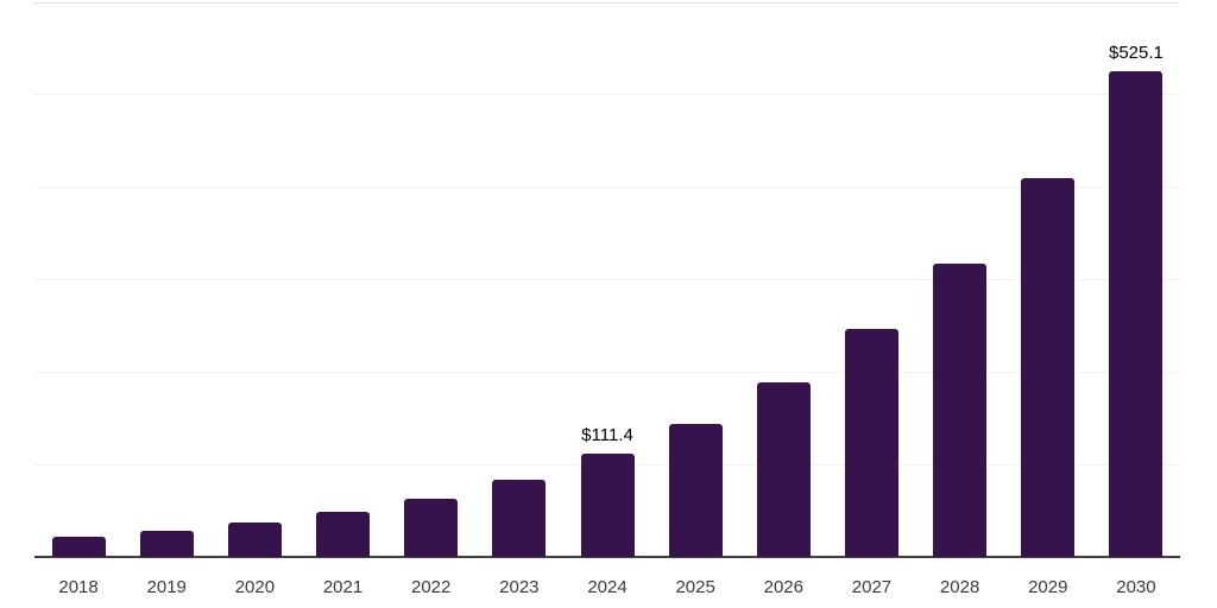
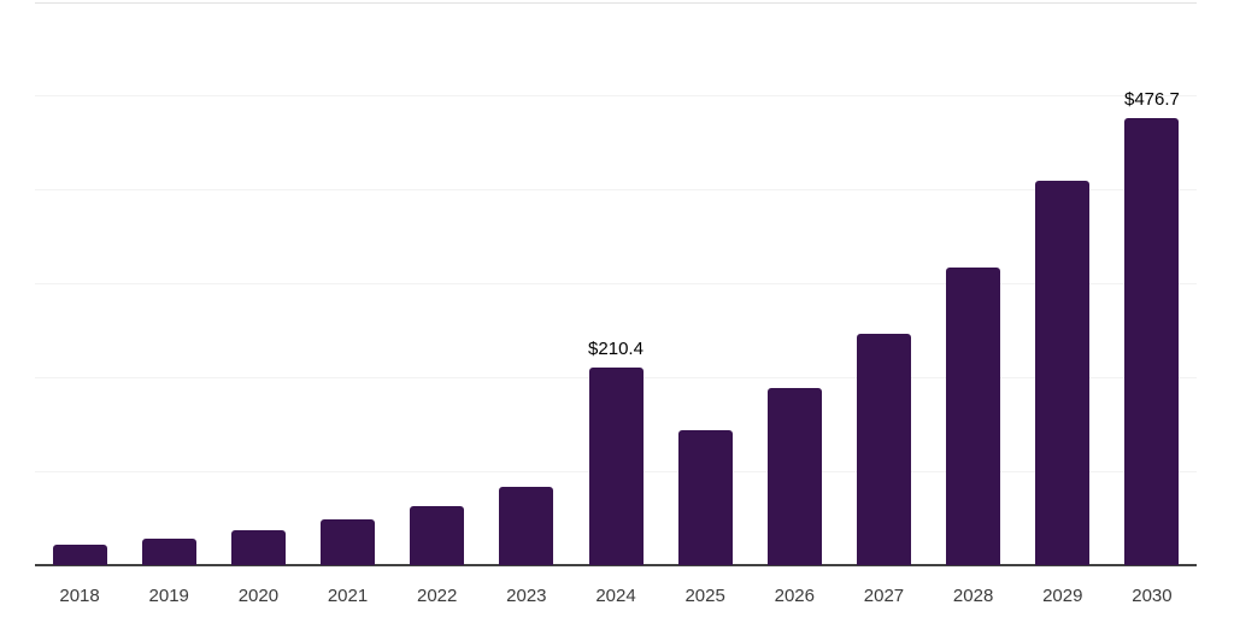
2024: $111.4 -> $210.4
2030: $525.1 -> $476.7
